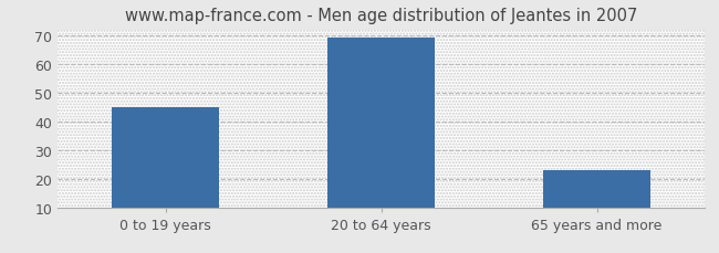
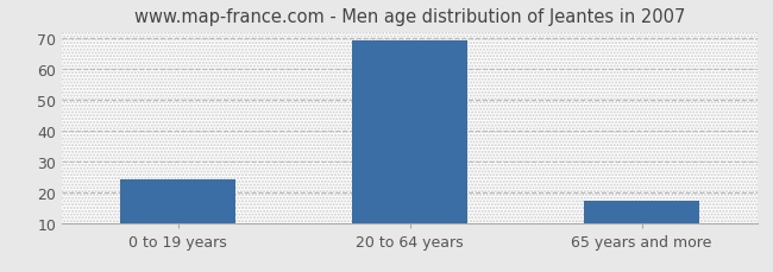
0 to 19 years: 45 -> 24
65 years and more: 23 -> 17
